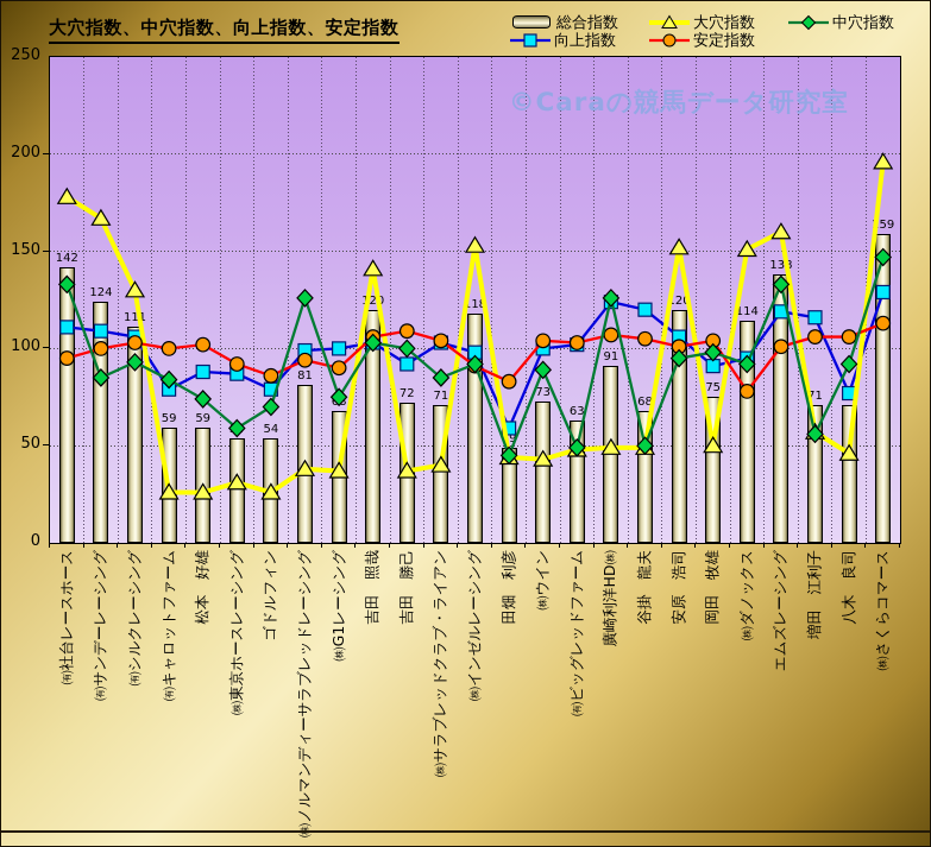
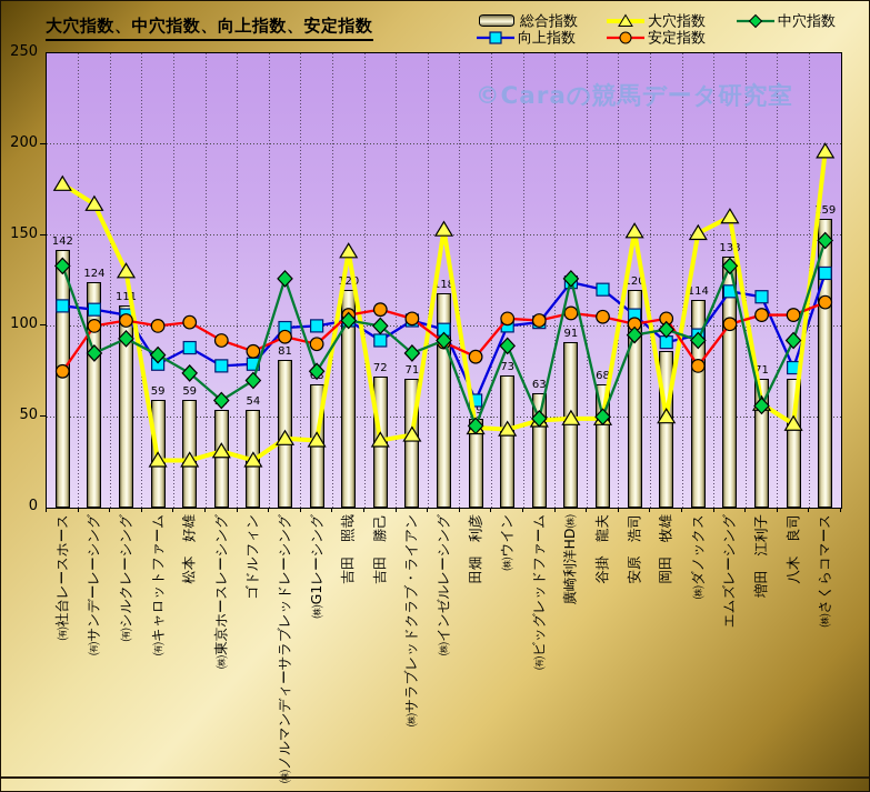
安定指数/㈲社台レースホース: 95 -> 75
向上指数/㈱東京ホースレーシング: 87 -> 78
総合指数/岡田 牧雄: 75 -> 86
